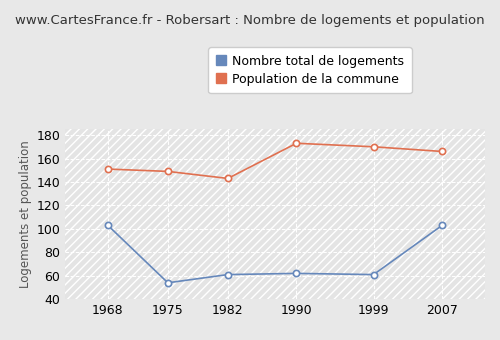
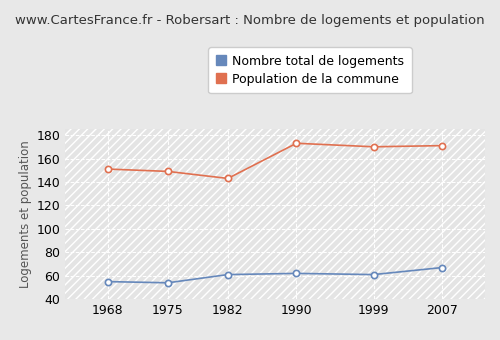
Nombre total de logements/1968: 103 -> 55
Nombre total de logements/2007: 103 -> 67
Population de la commune/2007: 166 -> 171
